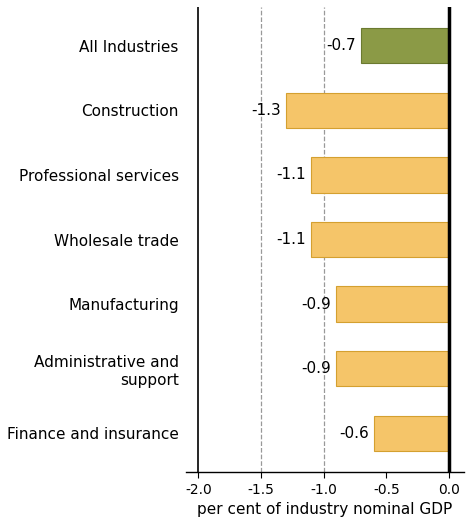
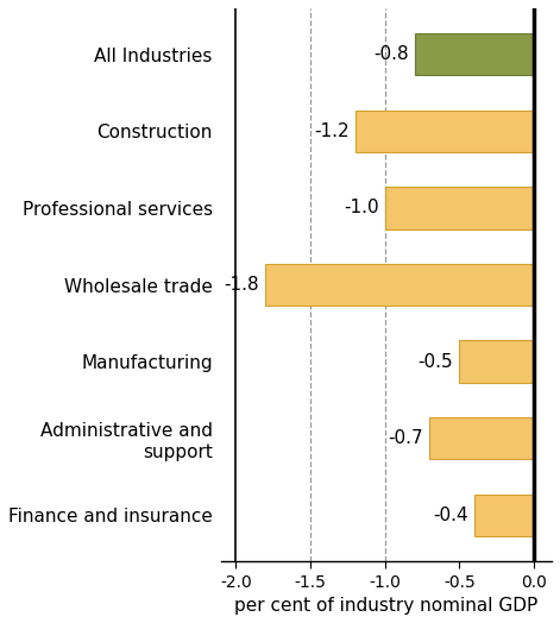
All Industries: -0.7 -> -0.8
Construction: -1.3 -> -1.2
Professional services: -1.1 -> -1.0
Wholesale trade: -1.1 -> -1.8
Manufacturing: -0.9 -> -0.5
Administrative and support: -0.9 -> -0.7
Finance and insurance: -0.6 -> -0.4
